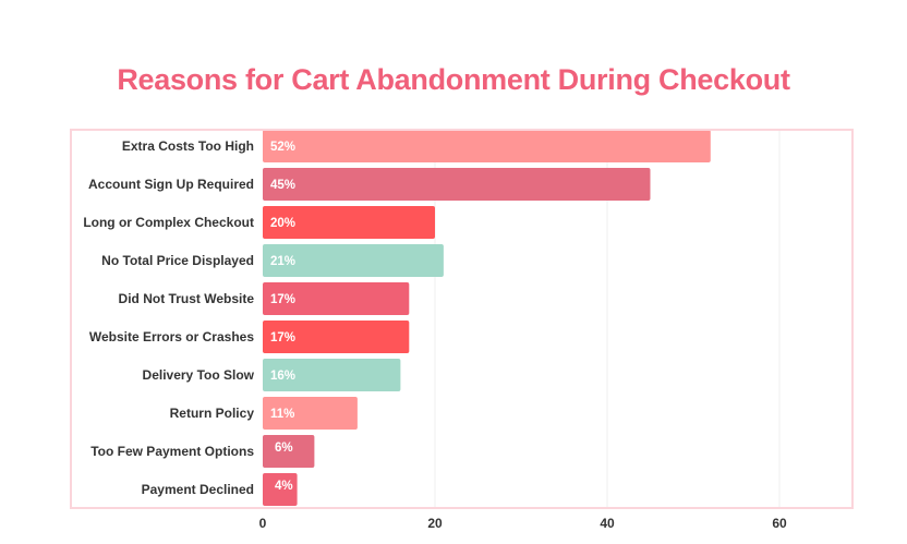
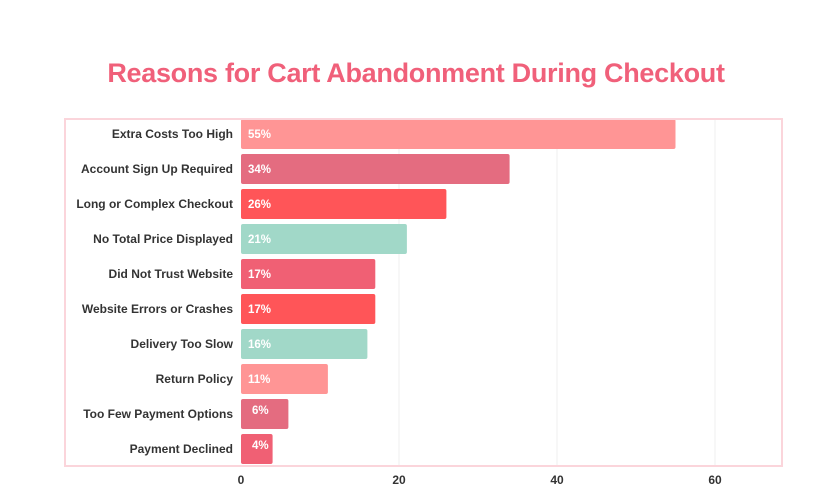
Extra Costs Too High: 52% -> 55%
Account Sign Up Required: 45% -> 34%
Long or Complex Checkout: 20% -> 26%
